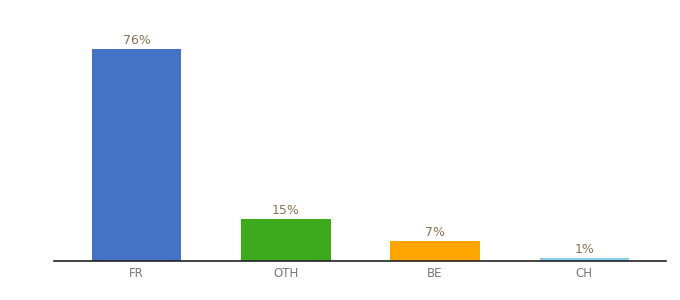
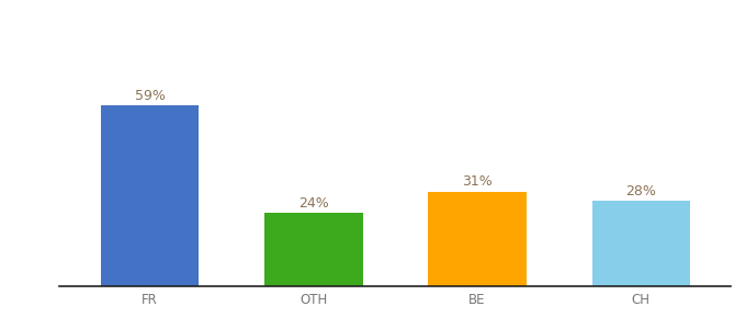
FR: 76% -> 59%
OTH: 15% -> 24%
BE: 7% -> 31%
CH: 1% -> 28%
